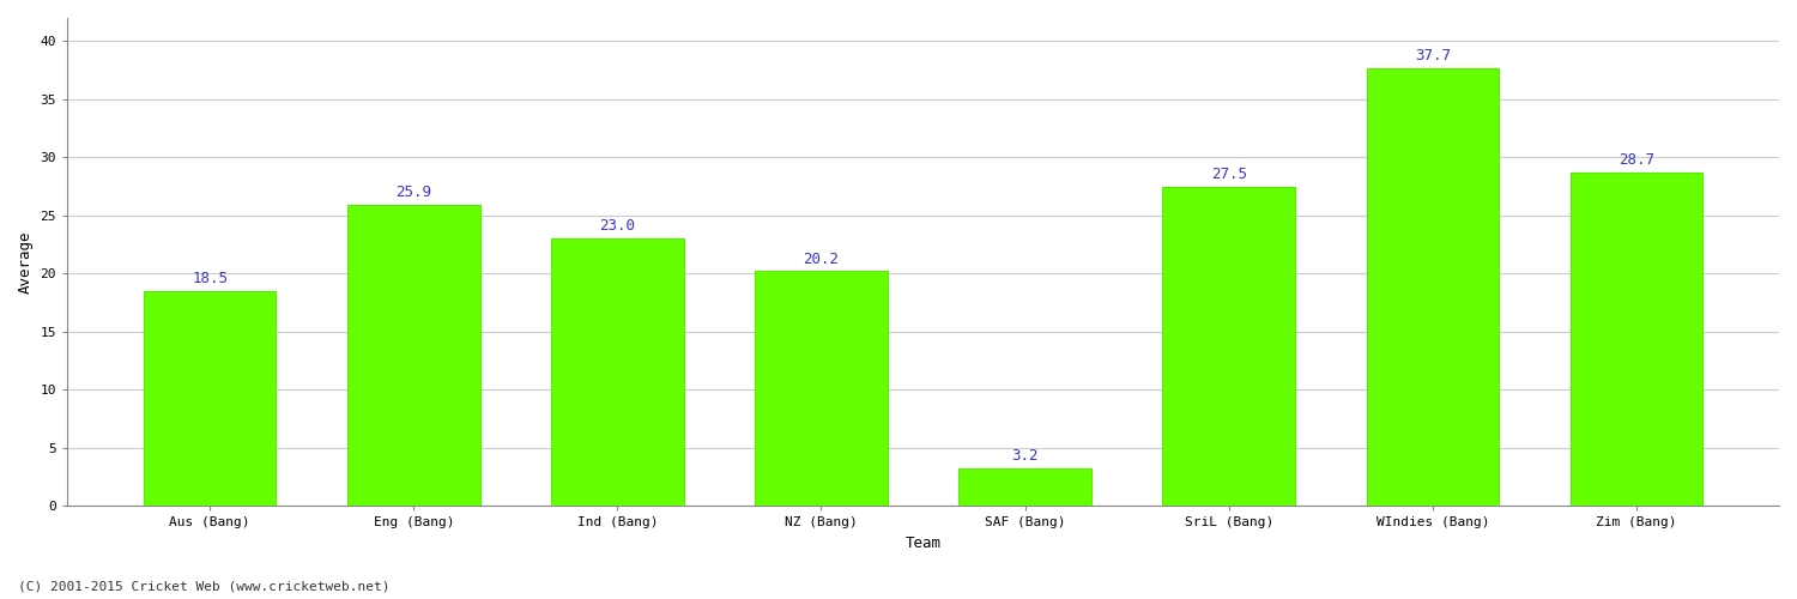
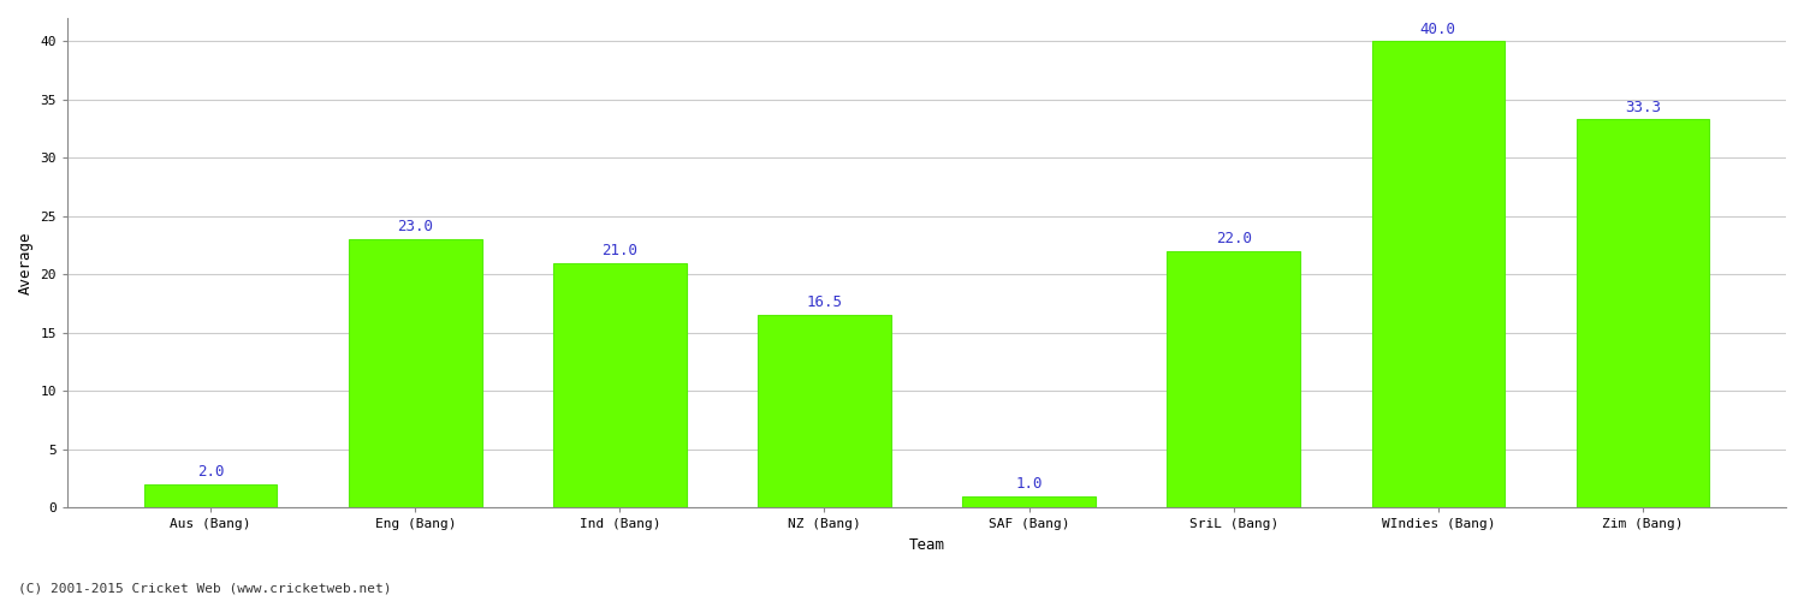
Aus (Bang): 18.5 -> 2.0
Eng (Bang): 25.9 -> 23.0
Ind (Bang): 23.0 -> 21.0
NZ (Bang): 20.2 -> 16.5
SAF (Bang): 3.2 -> 1.0
SriL (Bang): 27.5 -> 22.0
WIndies (Bang): 37.7 -> 40.0
Zim (Bang): 28.7 -> 33.3
